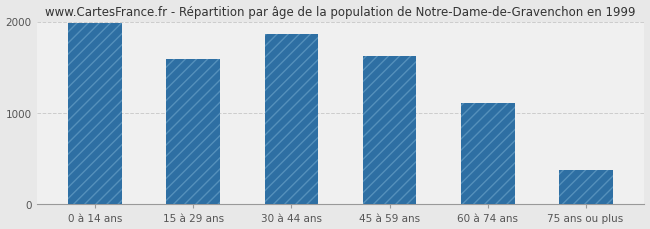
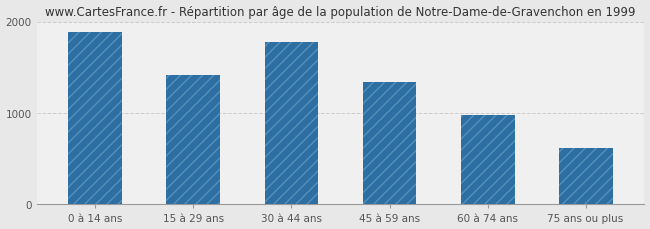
0 à 14 ans: 1980 -> 1880
15 à 29 ans: 1600 -> 1420
30 à 44 ans: 1860 -> 1780
45 à 59 ans: 1620 -> 1340
60 à 74 ans: 1100 -> 980
75 ans ou plus: 380 -> 620
